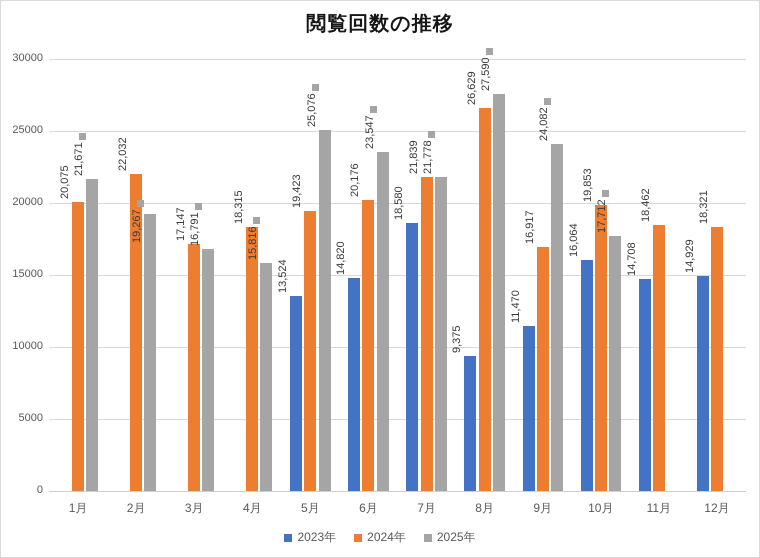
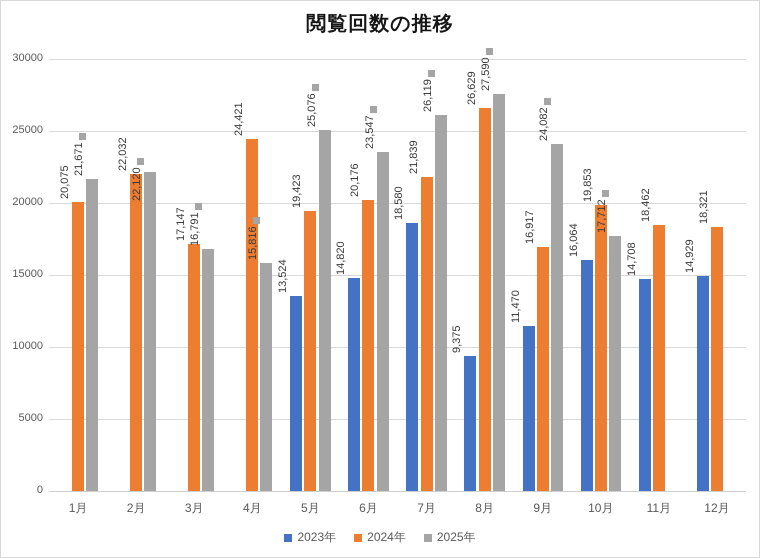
2025年/2月: 19,267 -> 22,120
2024年/4月: 18,315 -> 24,421
2025年/7月: 21,778 -> 26,119
